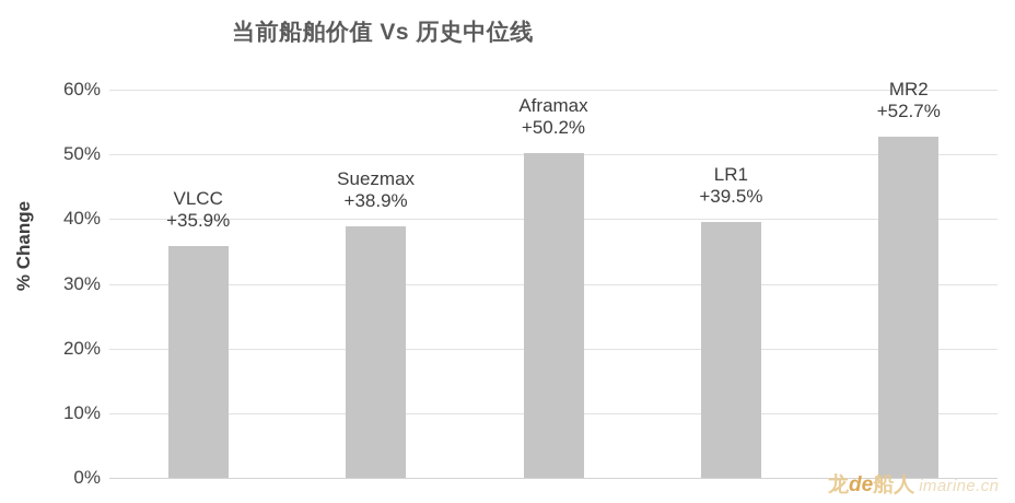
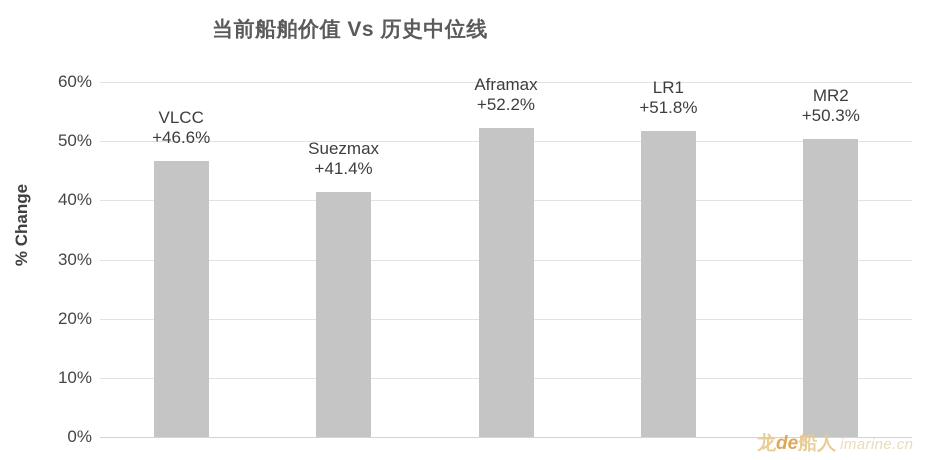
VLCC: +35.9% -> +46.6%
Suezmax: +38.9% -> +41.4%
Aframax: +50.2% -> +52.2%
LR1: +39.5% -> +51.8%
MR2: +52.7% -> +50.3%
